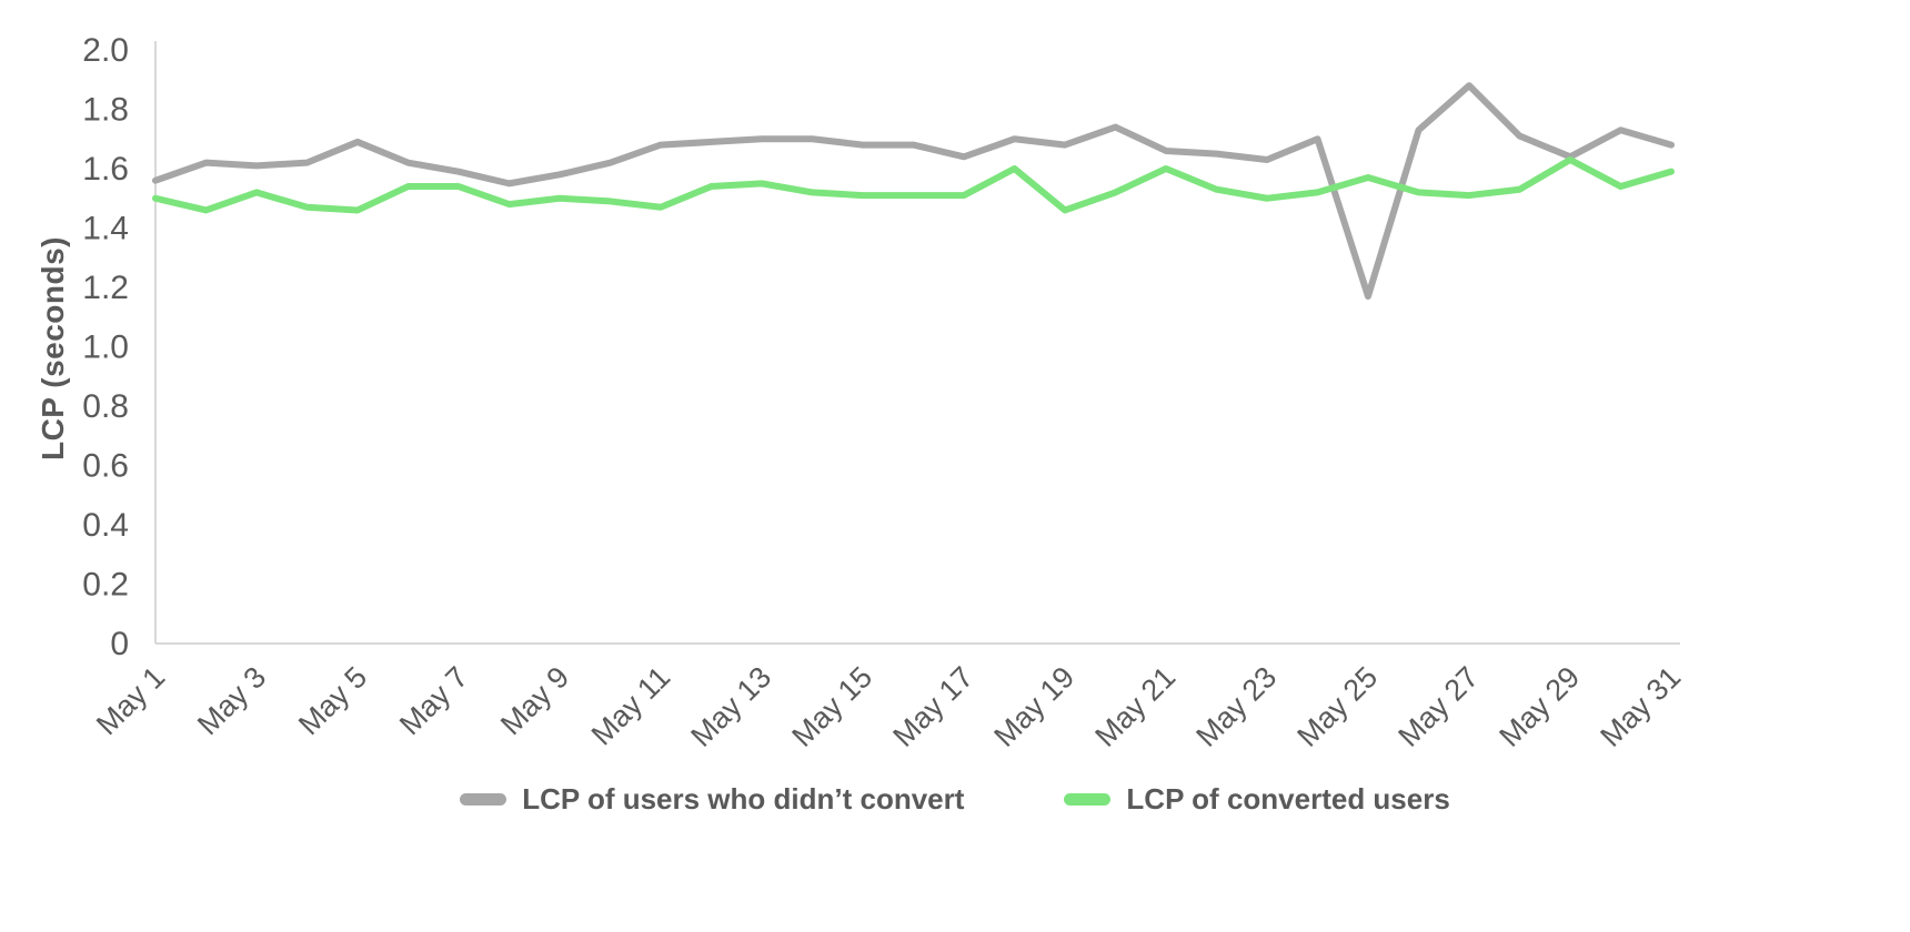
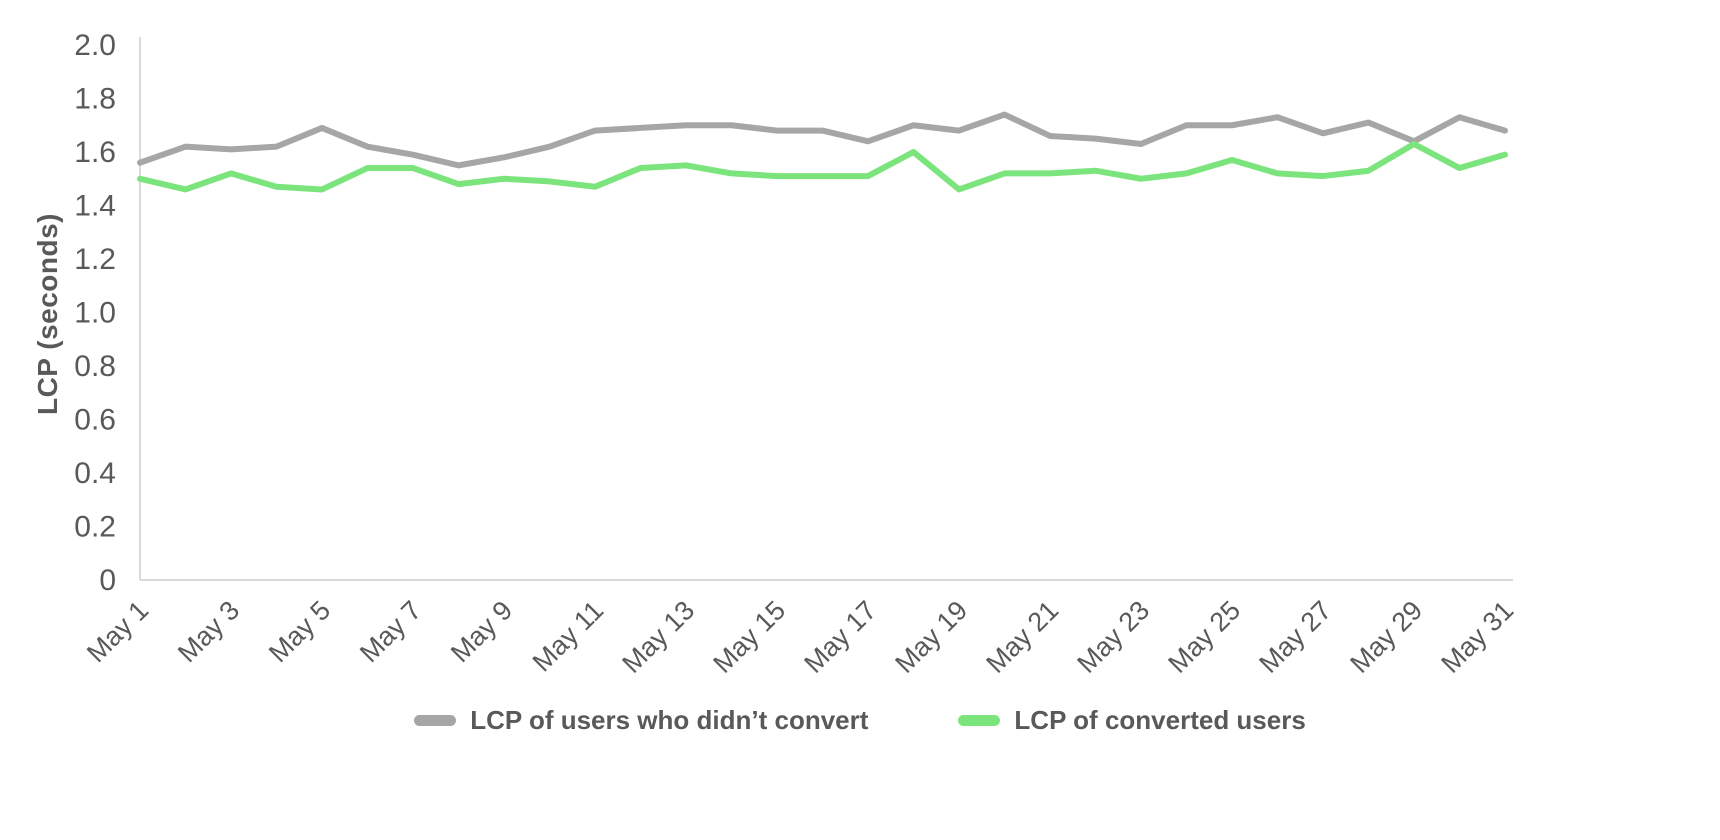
LCP of converted users/May 21: 1.60 -> 1.52
LCP of users who didn’t convert/May 25: 1.17 -> 1.70
LCP of users who didn’t convert/May 27: 1.88 -> 1.67
